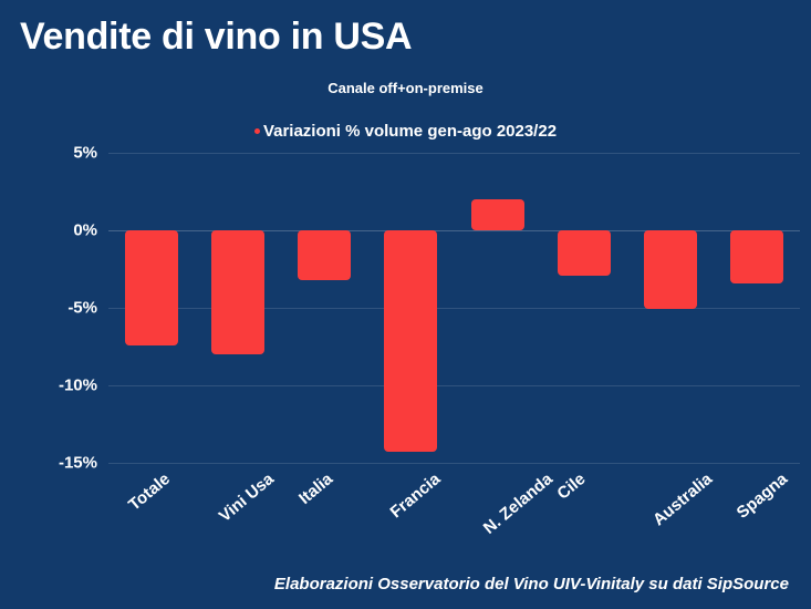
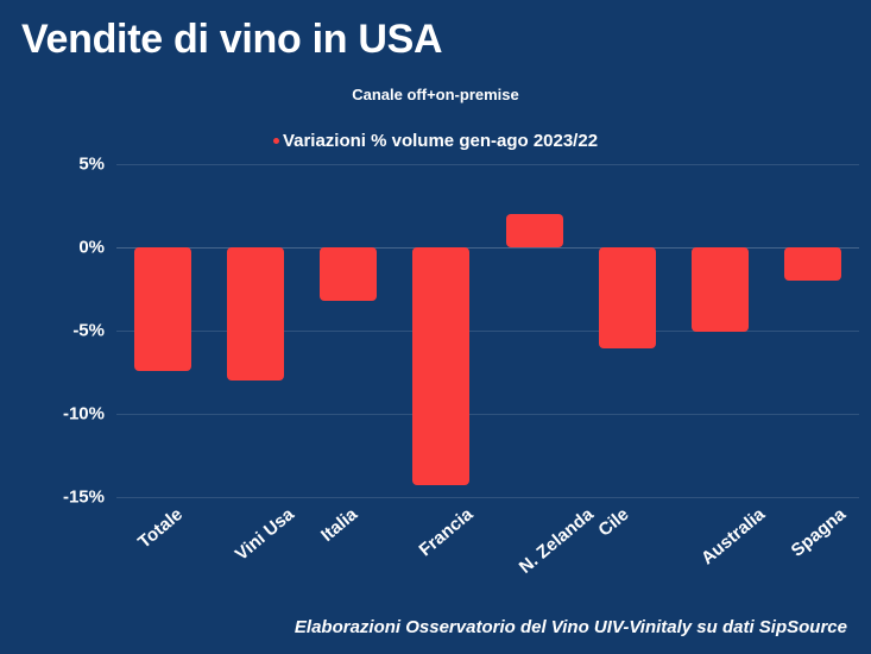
Cile: -2.9% -> -6.1%
Spagna: -3.4% -> -2.0%
